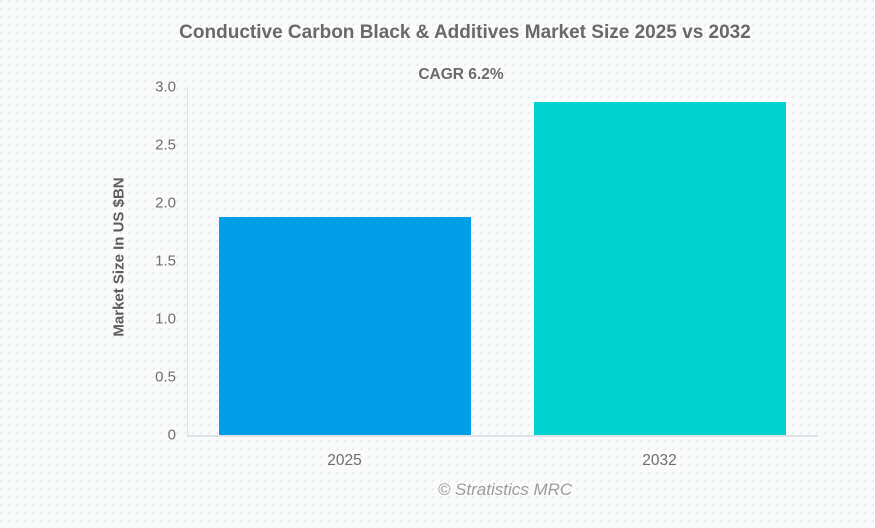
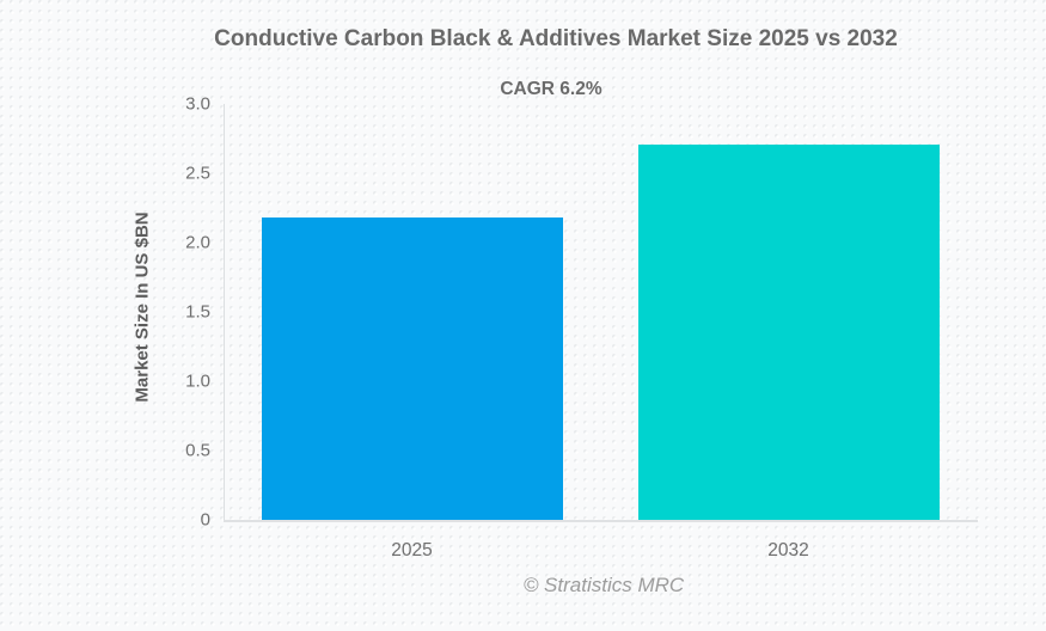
2025: 1.88 -> 2.18
2032: 2.87 -> 2.71
